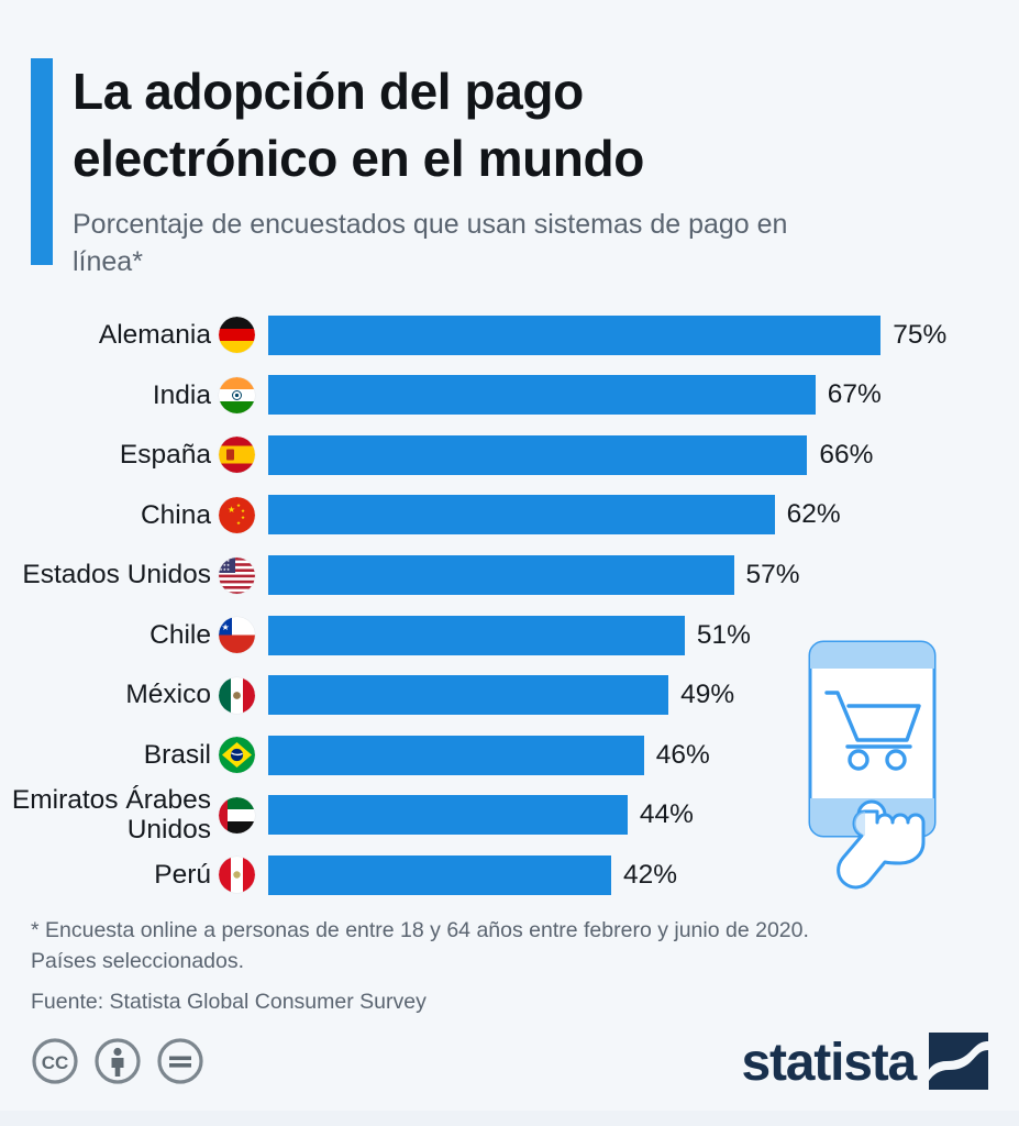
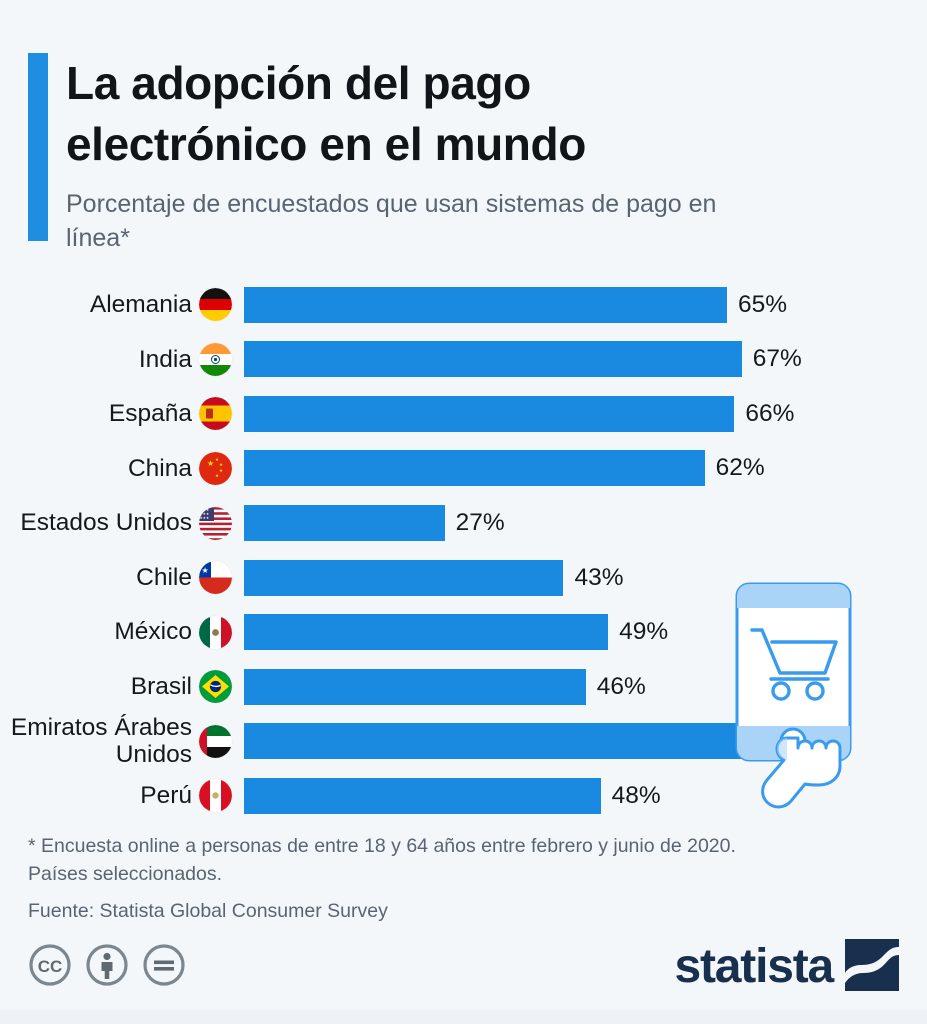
Alemania: 75% -> 65%
Estados Unidos: 57% -> 27%
Chile: 51% -> 43%
Emiratos Árabes Unidos: 44% -> 70%
Perú: 42% -> 48%
